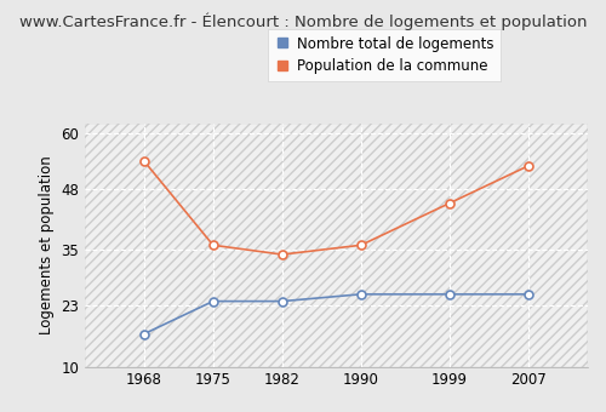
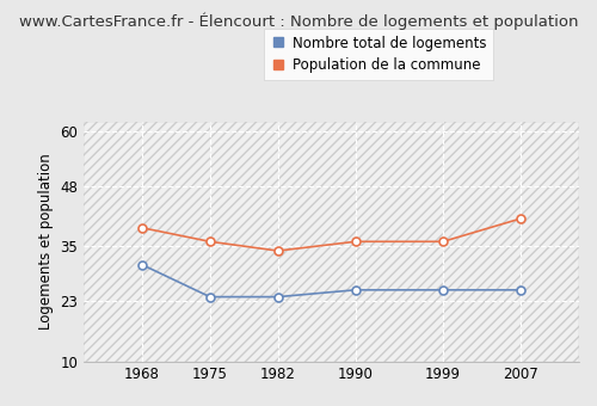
Nombre total de logements/1968: 17.0 -> 31.0
Population de la commune/1968: 54 -> 39
Population de la commune/1999: 45 -> 36
Population de la commune/2007: 53 -> 41
